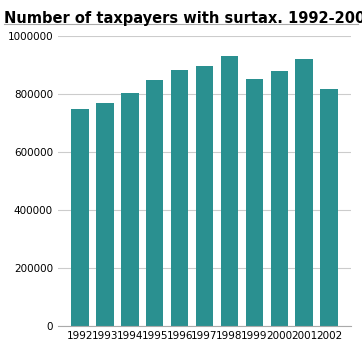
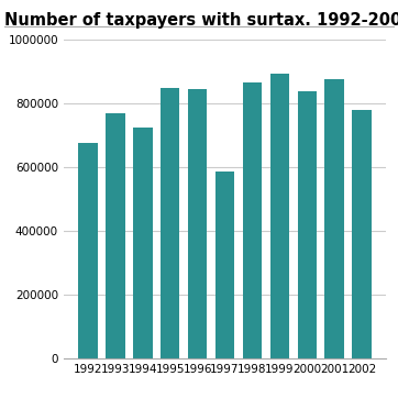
1992: 750000 -> 675000
1994: 805000 -> 725000
1996: 882000 -> 845000
1997: 897000 -> 585000
1998: 930000 -> 865000
1999: 852000 -> 895000
2000: 880000 -> 840000
2001: 922000 -> 875000
2002: 817000 -> 780000
